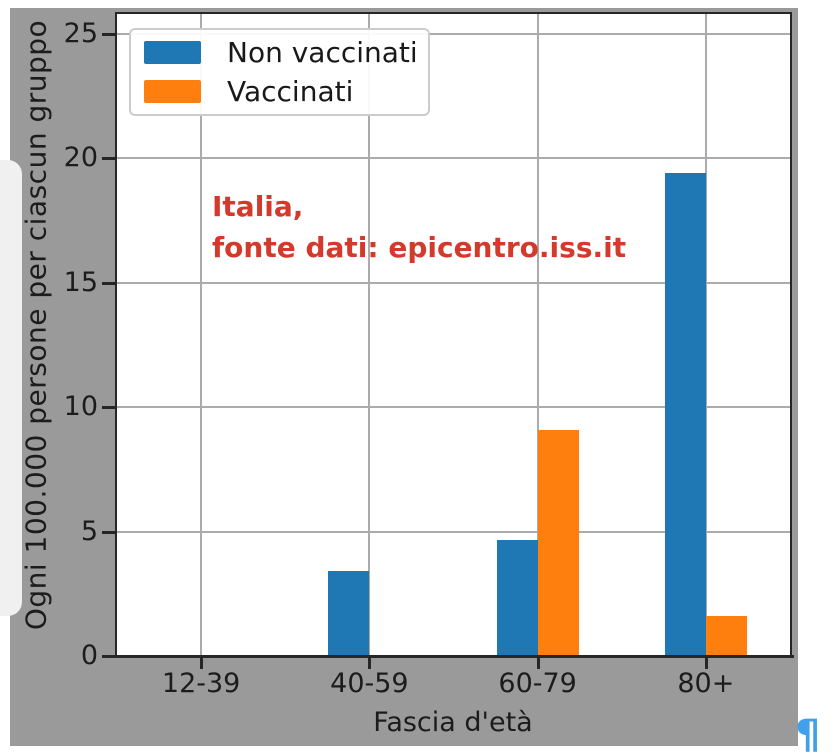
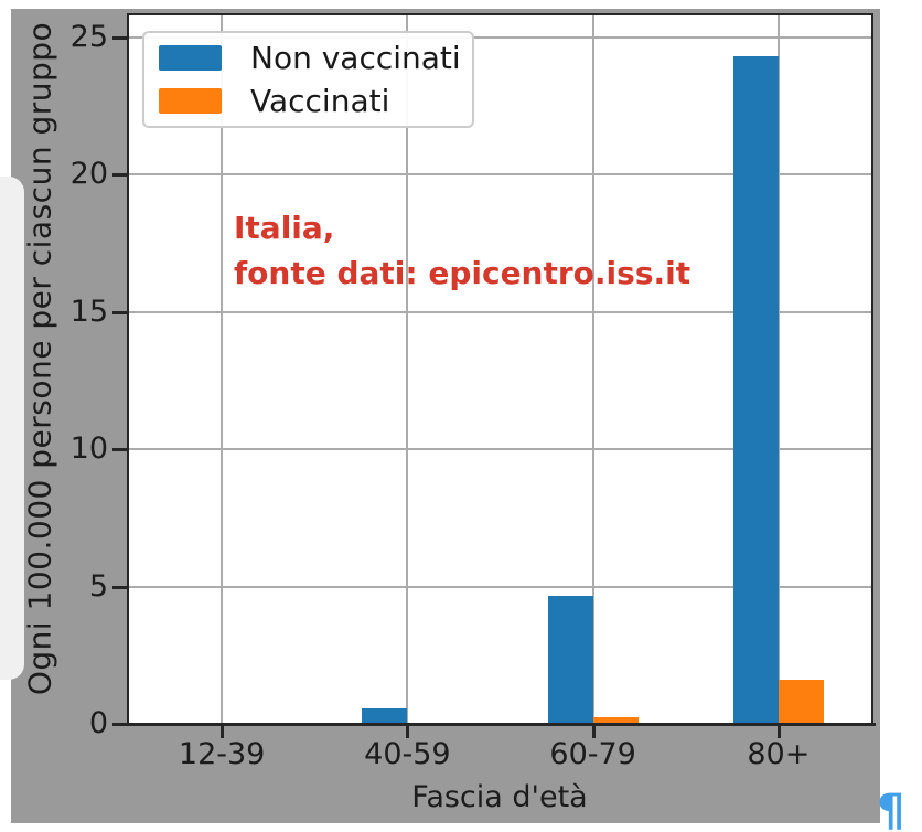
Non vaccinati/40-59: 3.4 -> 0.6
Vaccinati/60-79: 9.1 -> 0.2
Non vaccinati/80+: 19.4 -> 24.3
